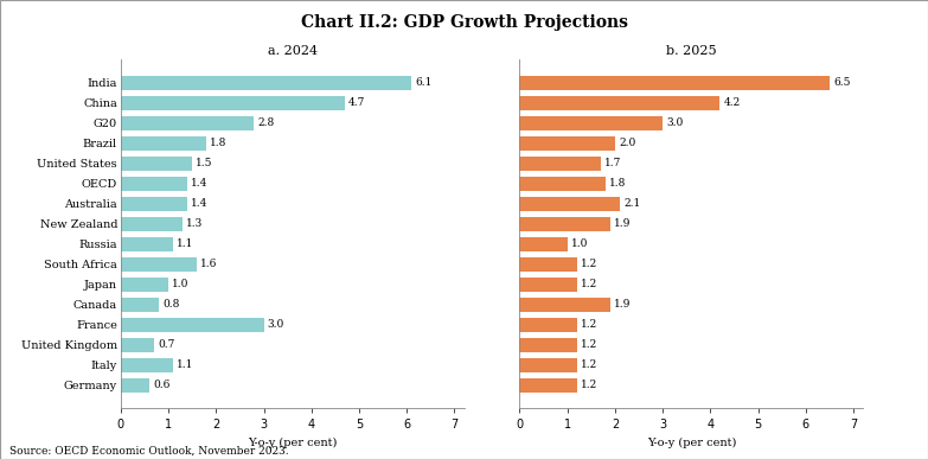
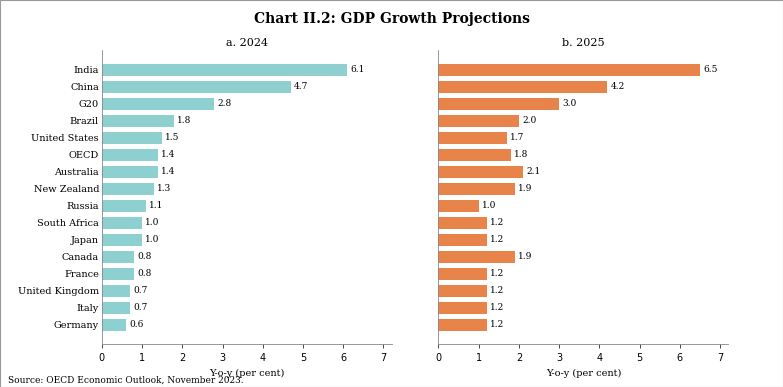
a. 2024/South Africa: 1.6 -> 1.0
a. 2024/France: 3.0 -> 0.8
a. 2024/Italy: 1.1 -> 0.7
